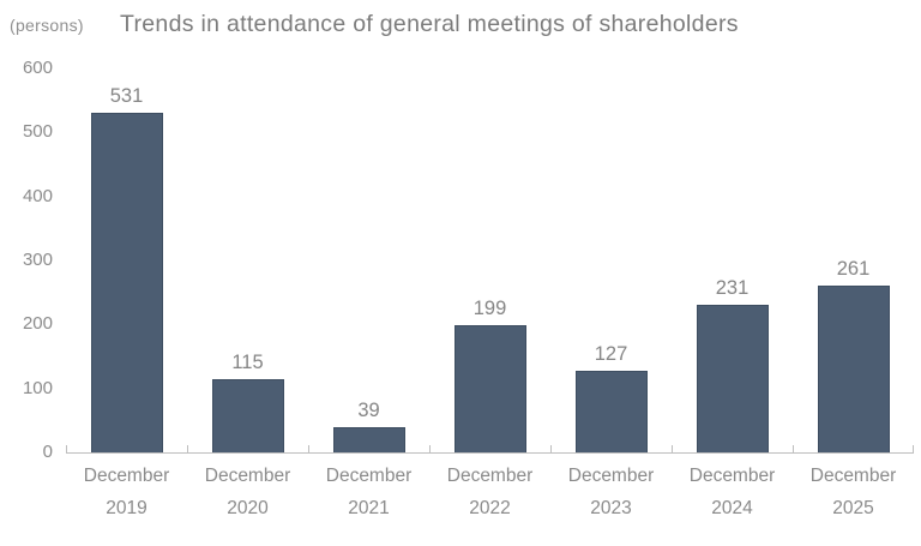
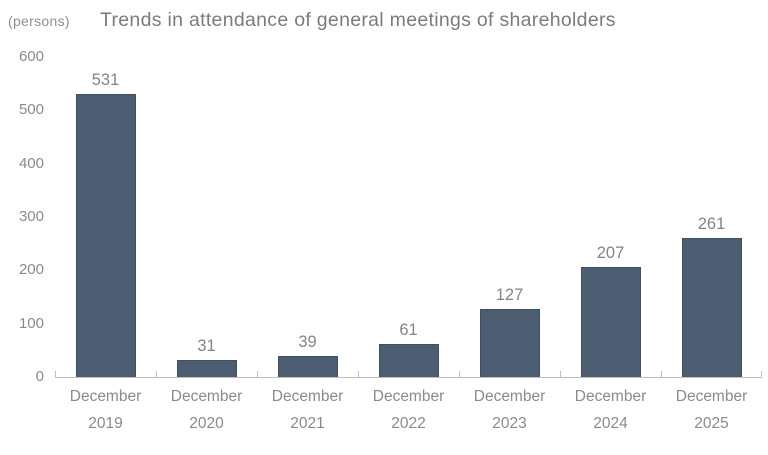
December 2020: 115 -> 31
December 2022: 199 -> 61
December 2024: 231 -> 207
